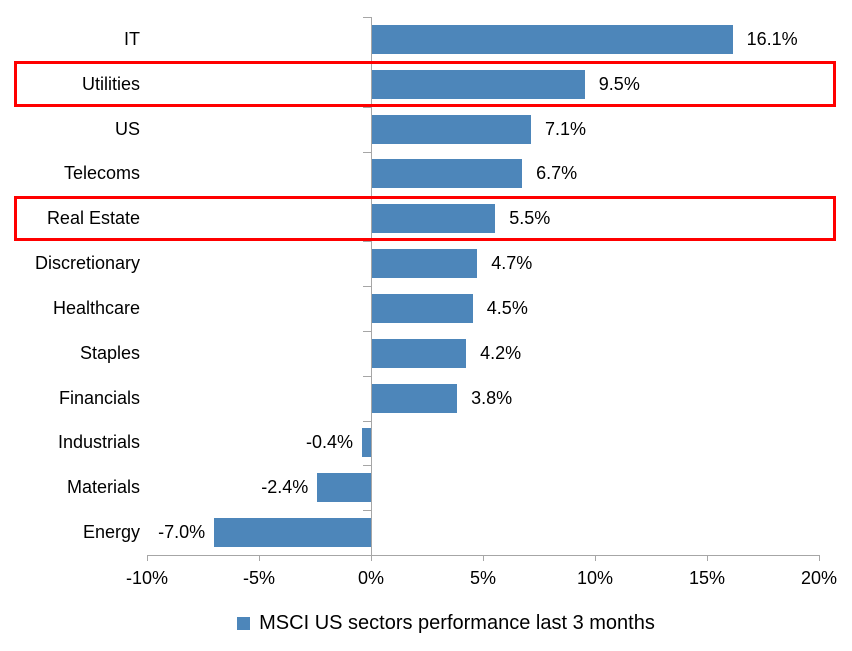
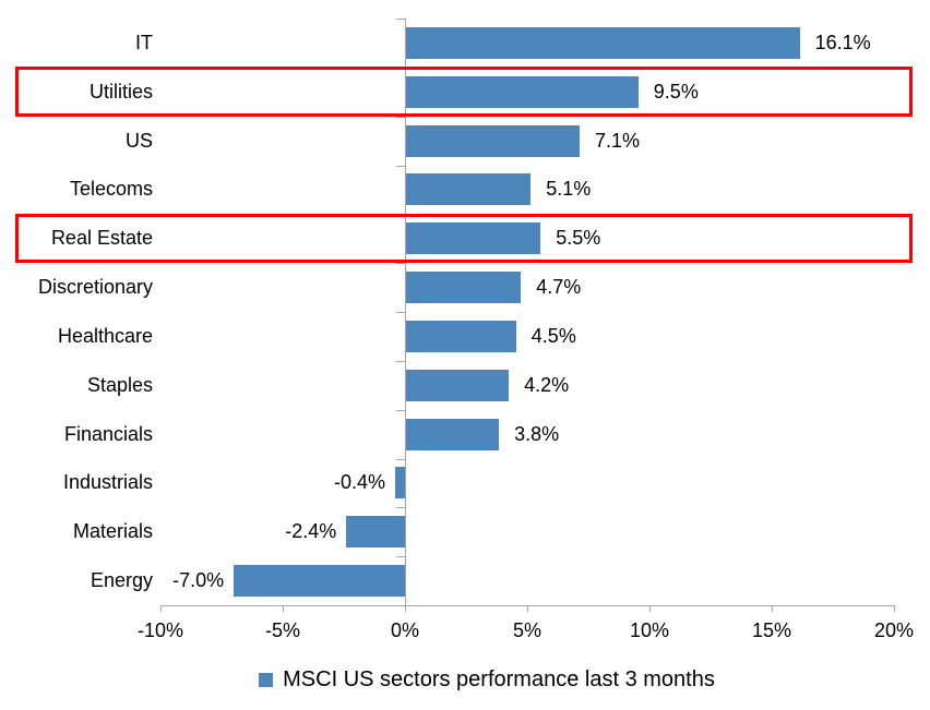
Telecoms: 6.7% -> 5.1%
